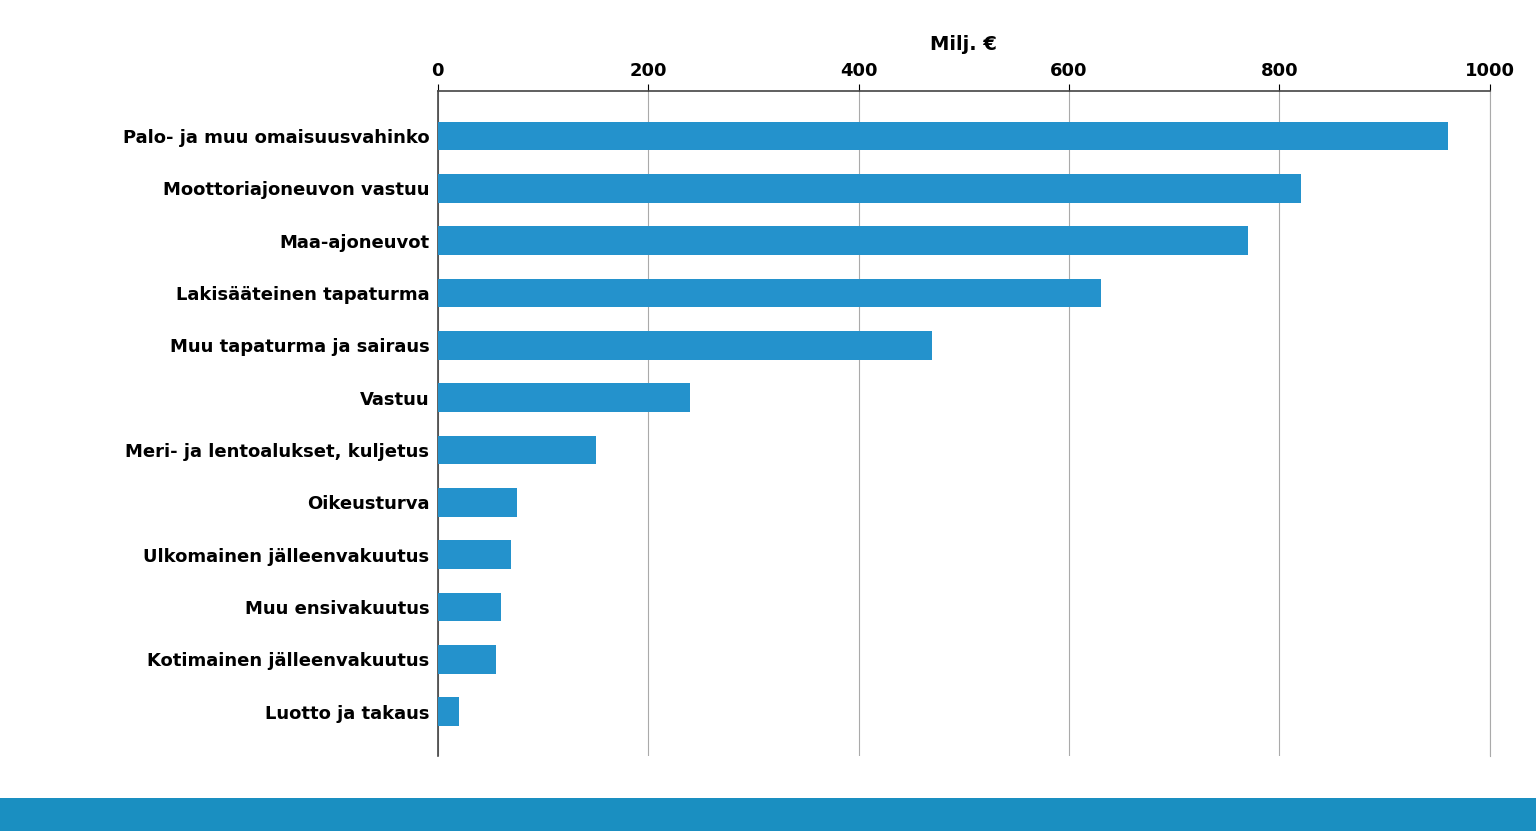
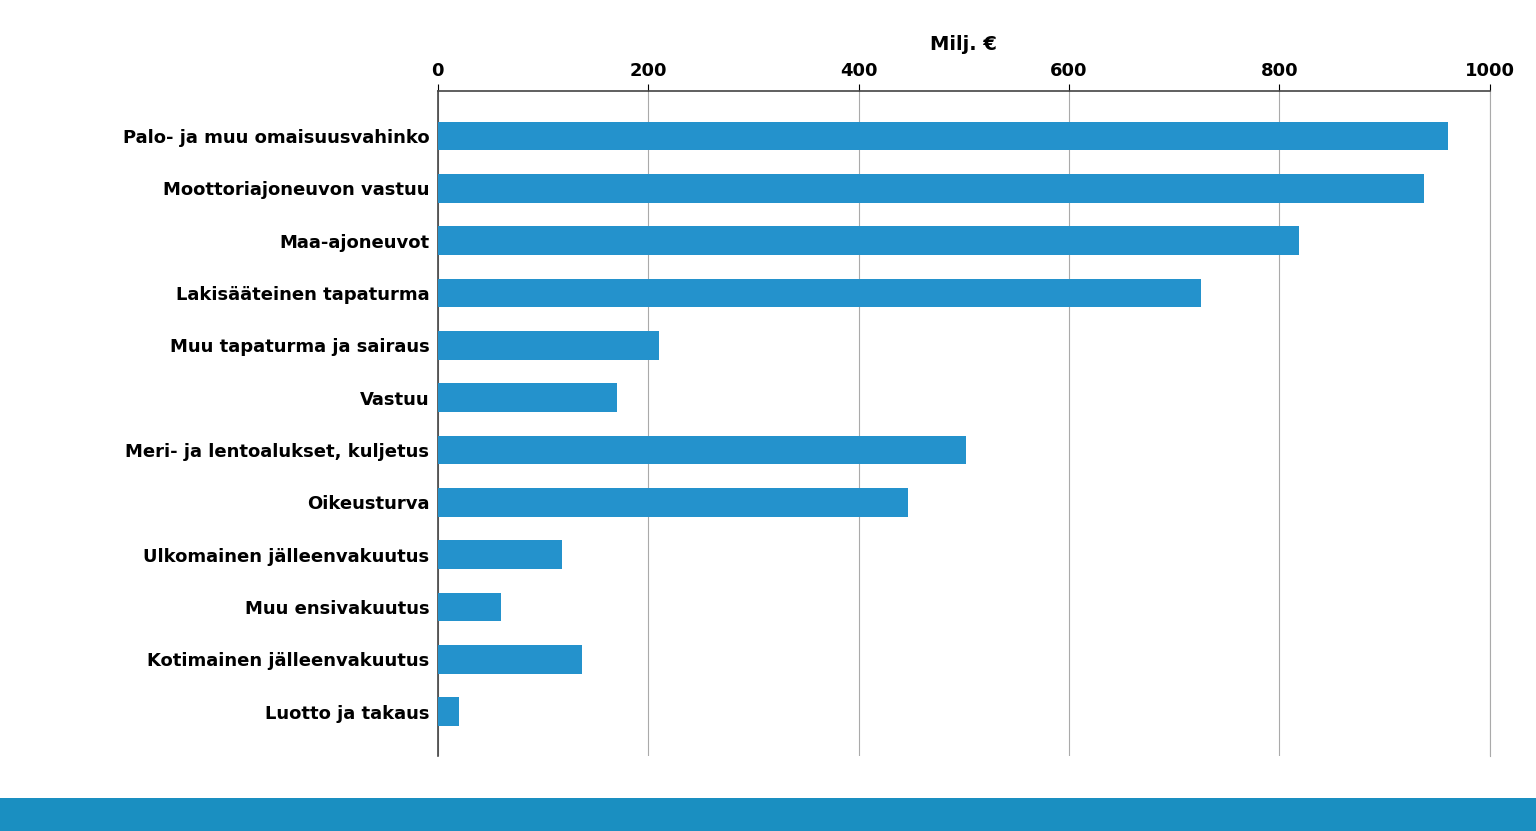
Moottoriajoneuvon vastuu: 820 -> 937
Maa-ajoneuvot: 770 -> 819
Lakisääteinen tapaturma: 630 -> 725
Muu tapaturma ja sairaus: 470 -> 210
Vastuu: 240 -> 170
Meri- ja lentoalukset, kuljetus: 150 -> 502
Oikeusturva: 75 -> 447
Ulkomainen jälleenvakuutus: 70 -> 118
Kotimainen jälleenvakuutus: 55 -> 137
